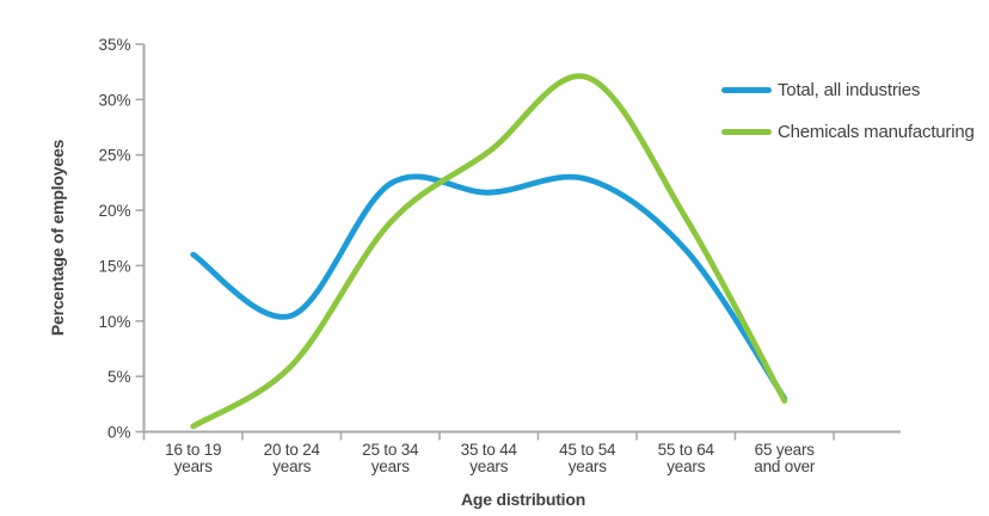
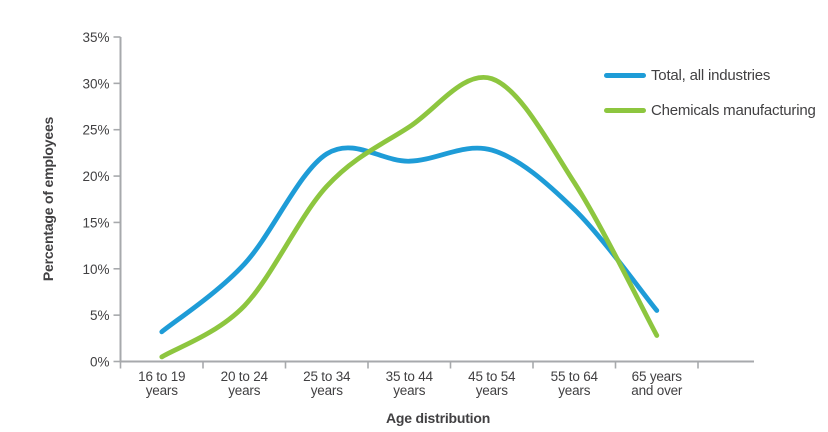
Total, all industries/16 to 19 years: 16% -> 3%
Chemicals manufacturing/45 to 54 years: 32% -> 30%
Total, all industries/65 years and over: 3% -> 6%
